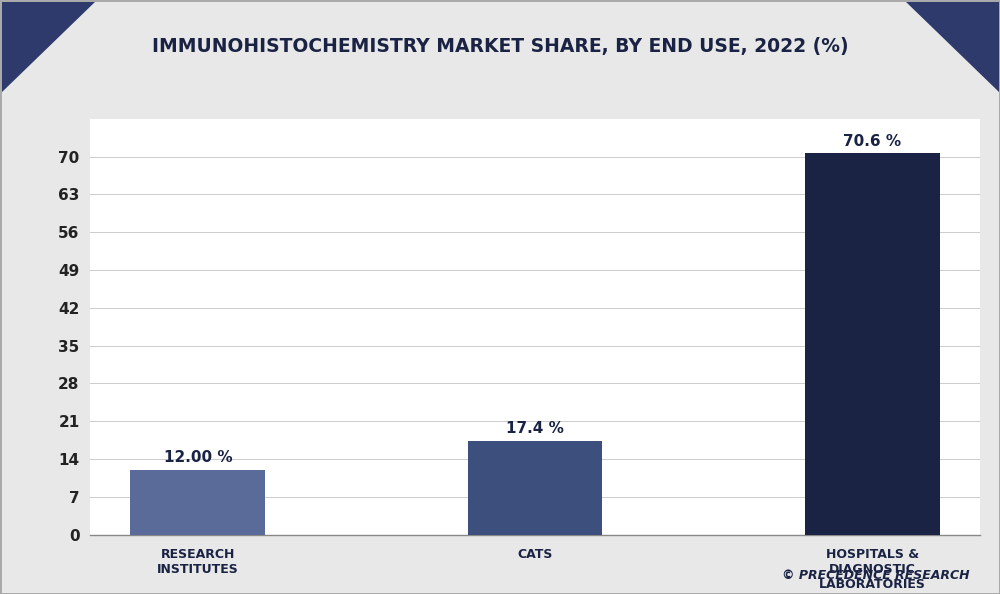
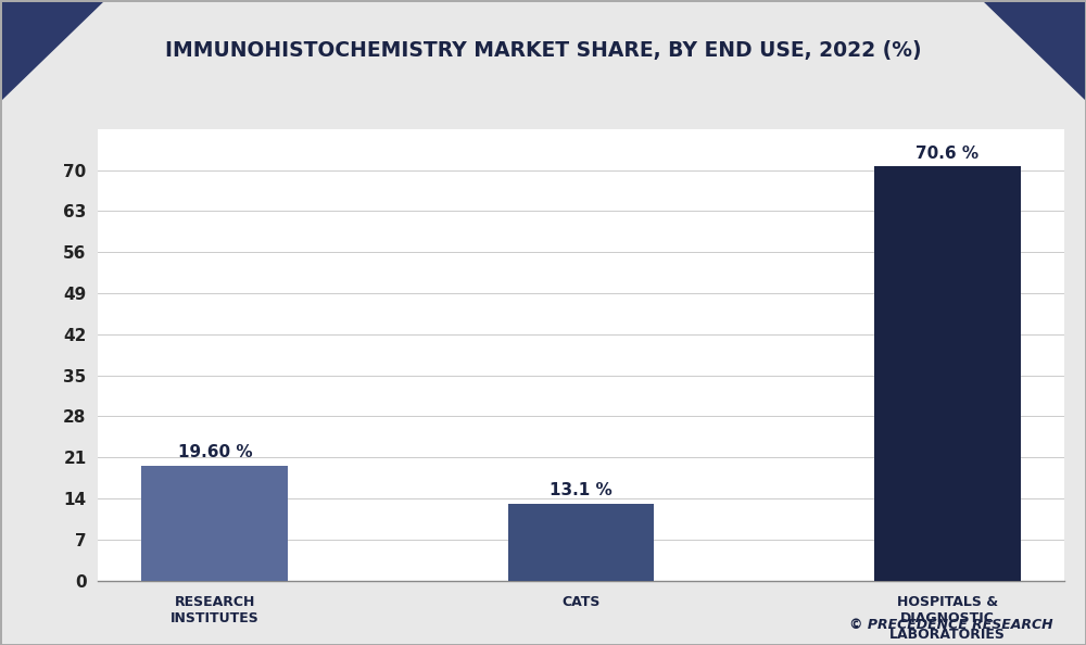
RESEARCH INSTITUTES: 12.00 -> 19.60
CATS: 17.4 -> 13.1
